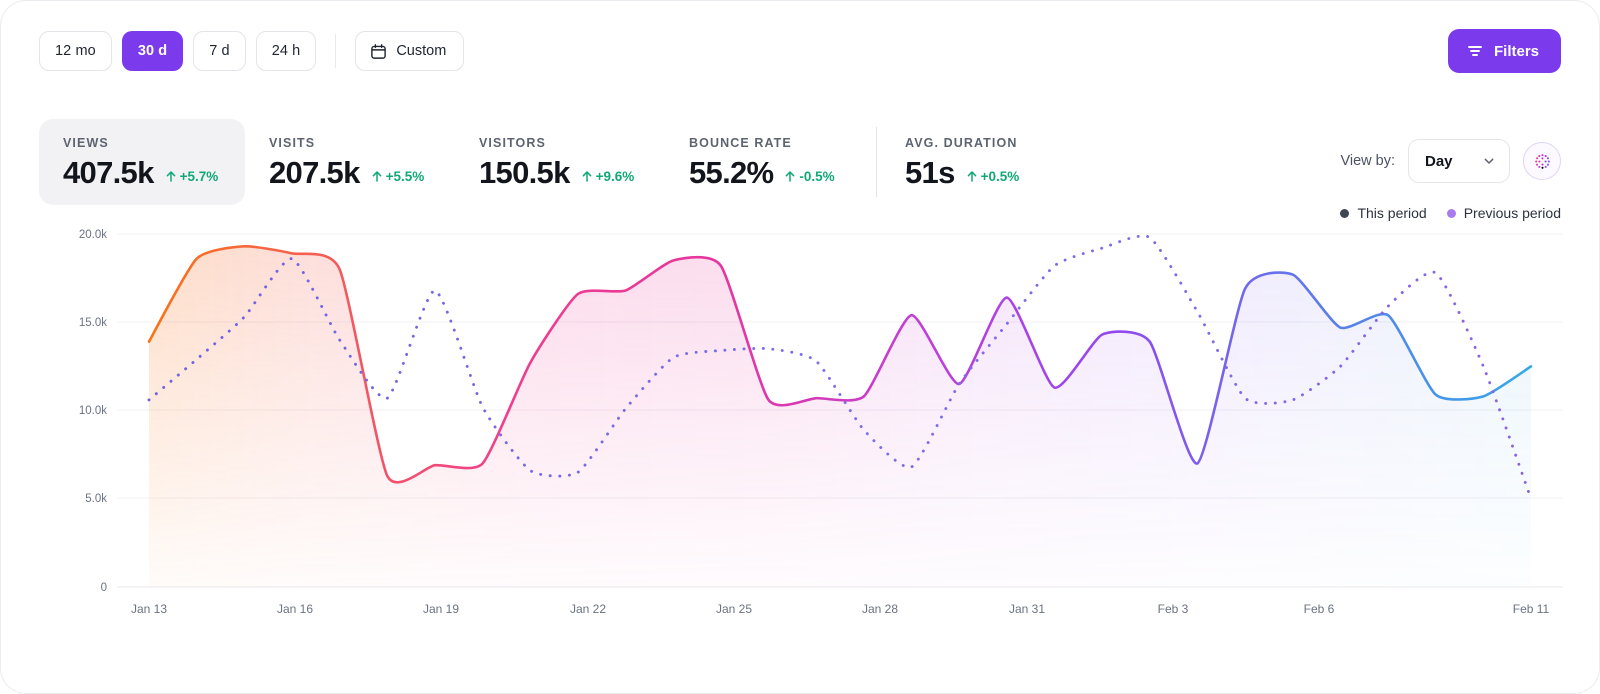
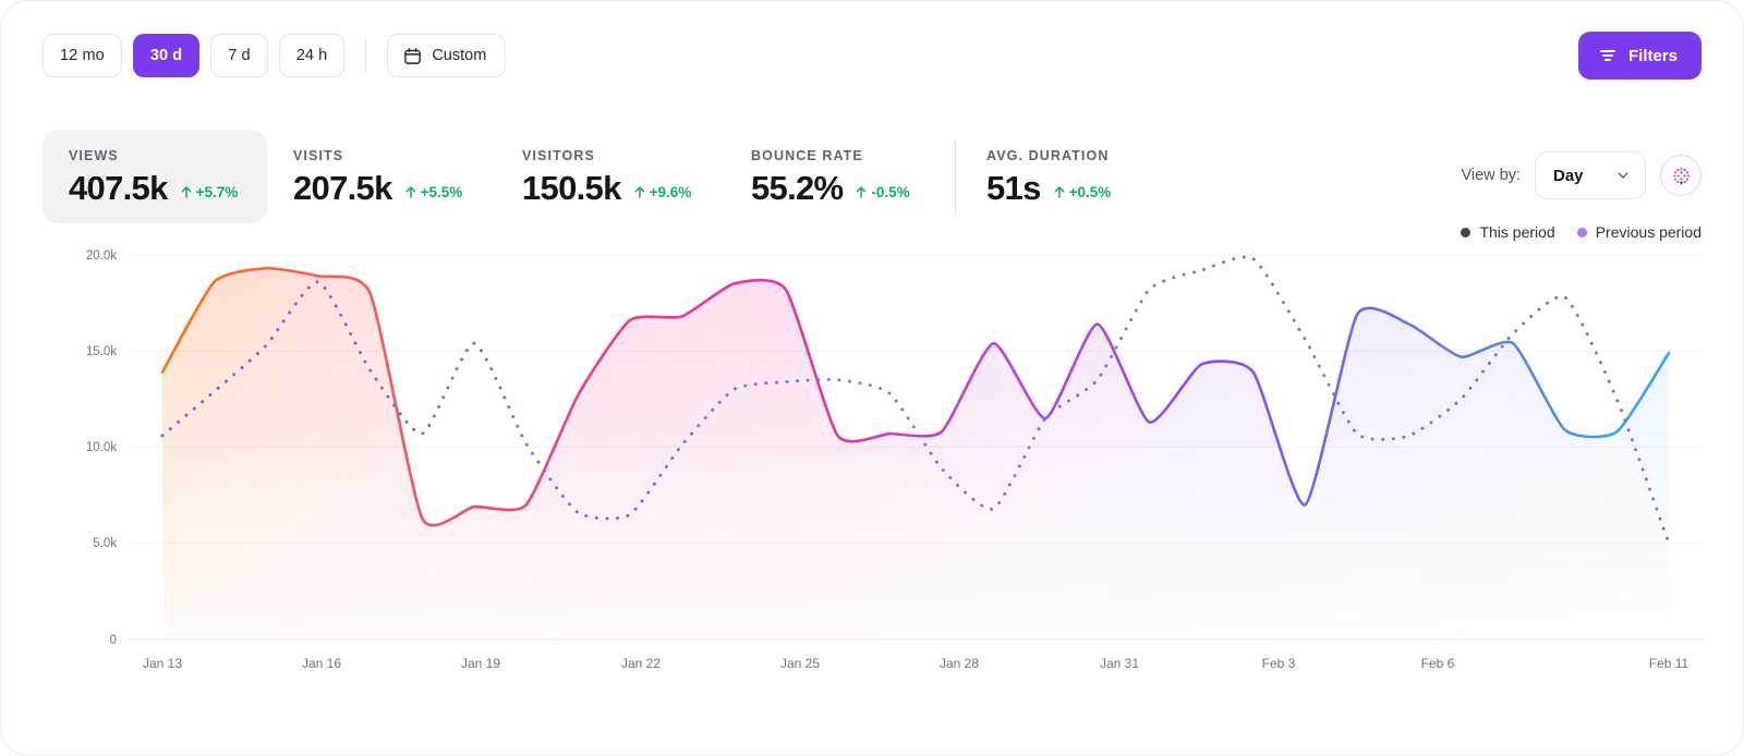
Previous period/Jan 19: 16.8k -> 15.4k
Previous period/Jan 31: 14.9k -> 13.5k
This period/Feb 6: 17.7k -> 16.4k
This period/Feb 11: 12.5k -> 14.9k
